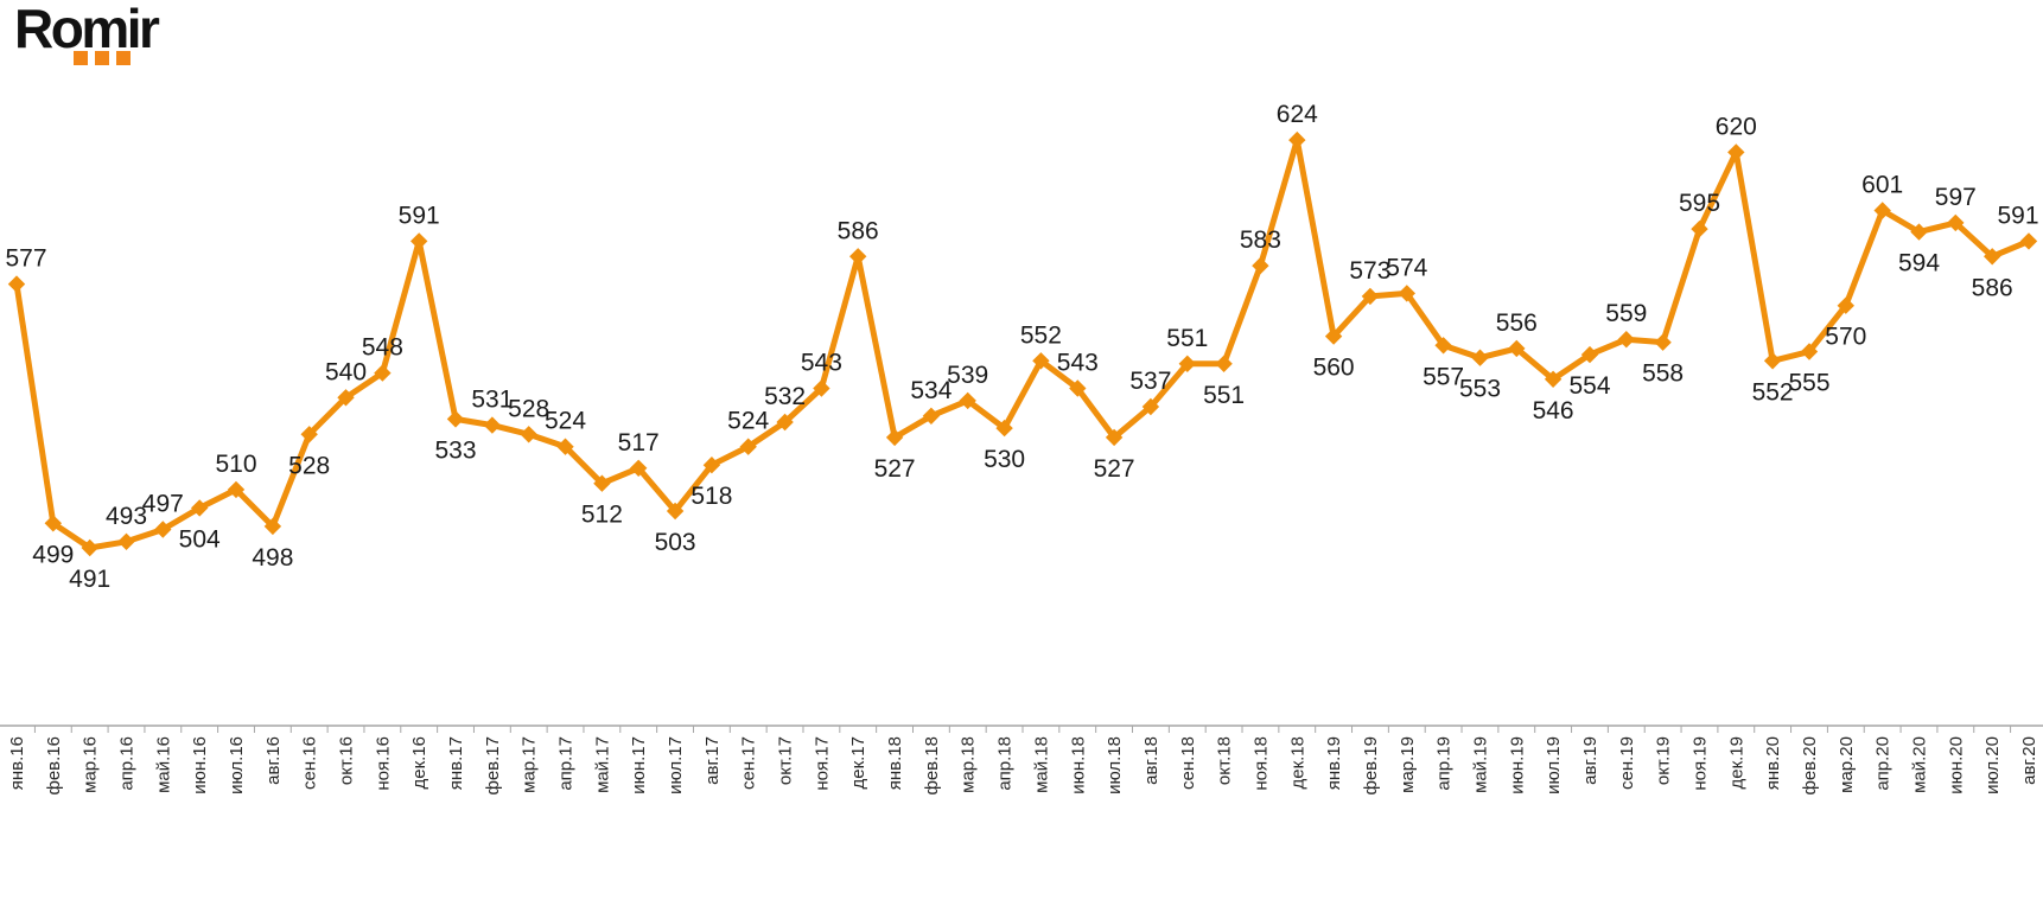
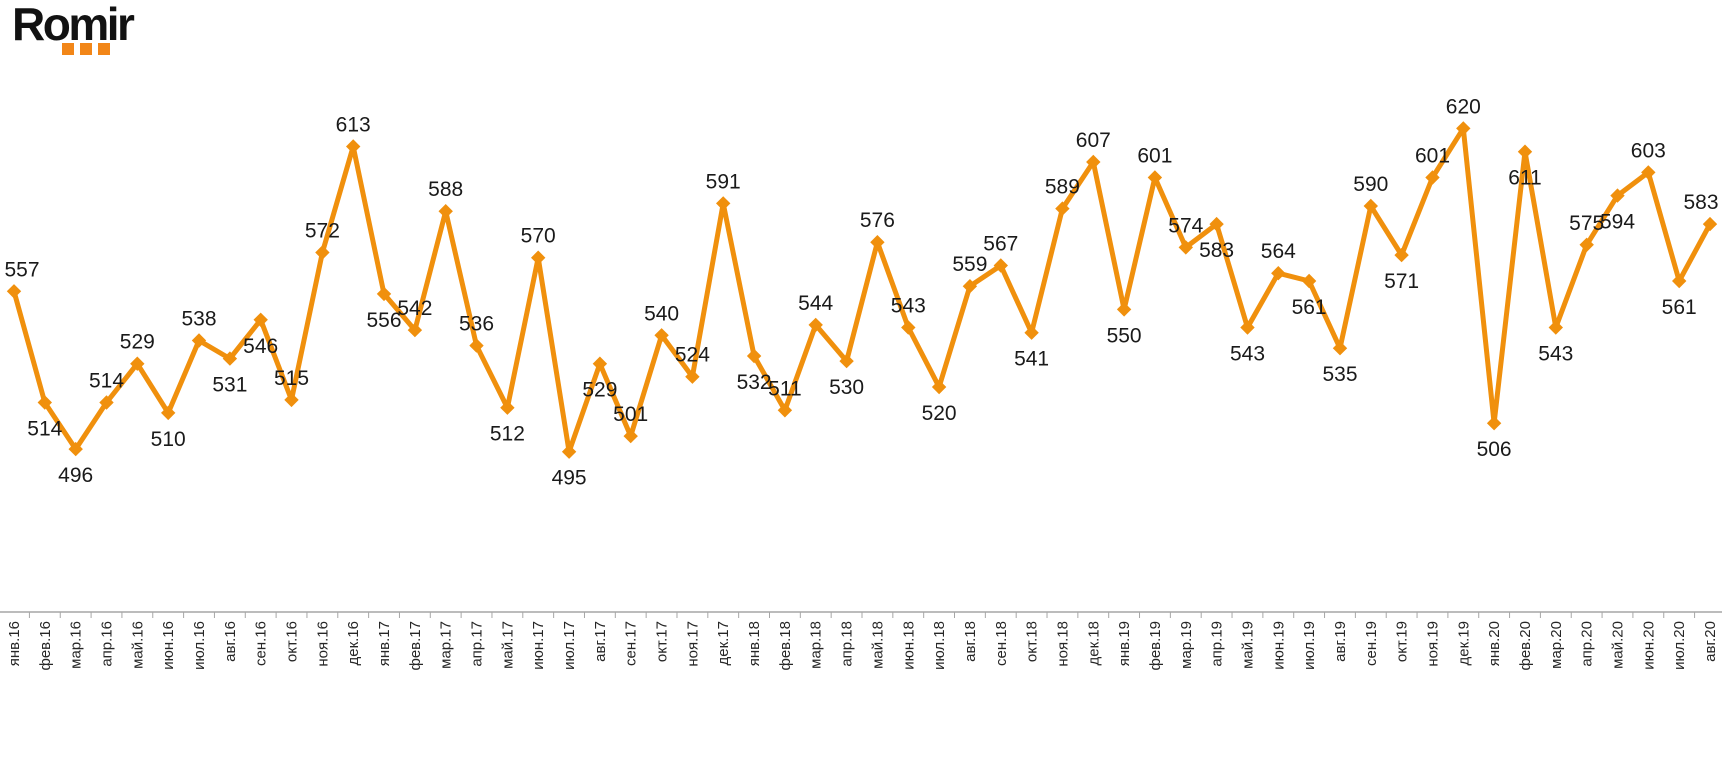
янв.16: 577 -> 557
фев.16: 499 -> 514
мар.16: 491 -> 496
апр.16: 493 -> 514
май.16: 497 -> 529
июн.16: 504 -> 510
июл.16: 510 -> 538
авг.16: 498 -> 531
сен.16: 528 -> 546
окт.16: 540 -> 515
ноя.16: 548 -> 572
дек.16: 591 -> 613
янв.17: 533 -> 556
фев.17: 531 -> 542
мар.17: 528 -> 588
апр.17: 524 -> 536
июн.17: 517 -> 570
июл.17: 503 -> 495
авг.17: 518 -> 529
сен.17: 524 -> 501
окт.17: 532 -> 540
ноя.17: 543 -> 524
дек.17: 586 -> 591
янв.18: 527 -> 532
фев.18: 534 -> 511
мар.18: 539 -> 544
май.18: 552 -> 576
июл.18: 527 -> 520
авг.18: 537 -> 559
сен.18: 551 -> 567
окт.18: 551 -> 541
ноя.18: 583 -> 589
дек.18: 624 -> 607
янв.19: 560 -> 550
фев.19: 573 -> 601
апр.19: 557 -> 583
май.19: 553 -> 543
июн.19: 556 -> 564
июл.19: 546 -> 561
авг.19: 554 -> 535
сен.19: 559 -> 590
окт.19: 558 -> 571
ноя.19: 595 -> 601
янв.20: 552 -> 506
фев.20: 555 -> 611
мар.20: 570 -> 543
апр.20: 601 -> 575
июн.20: 597 -> 603
июл.20: 586 -> 561
авг.20: 591 -> 583
